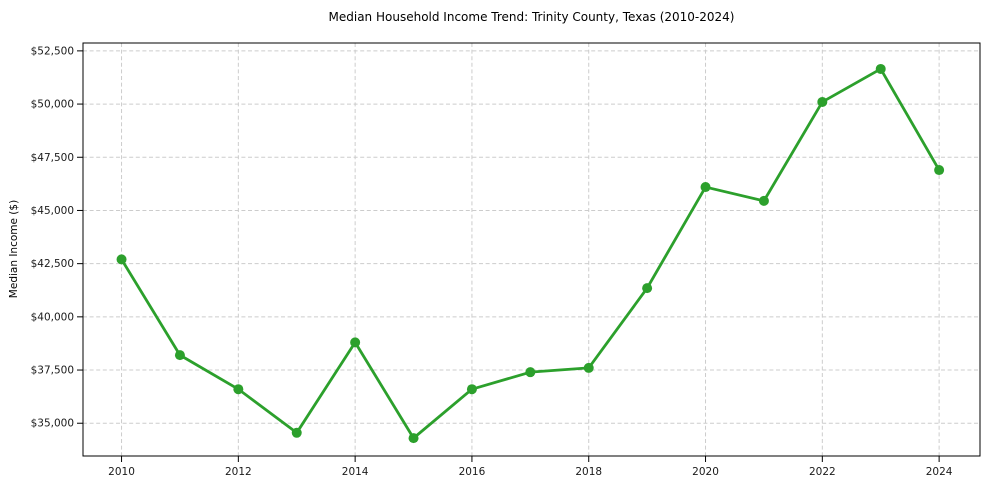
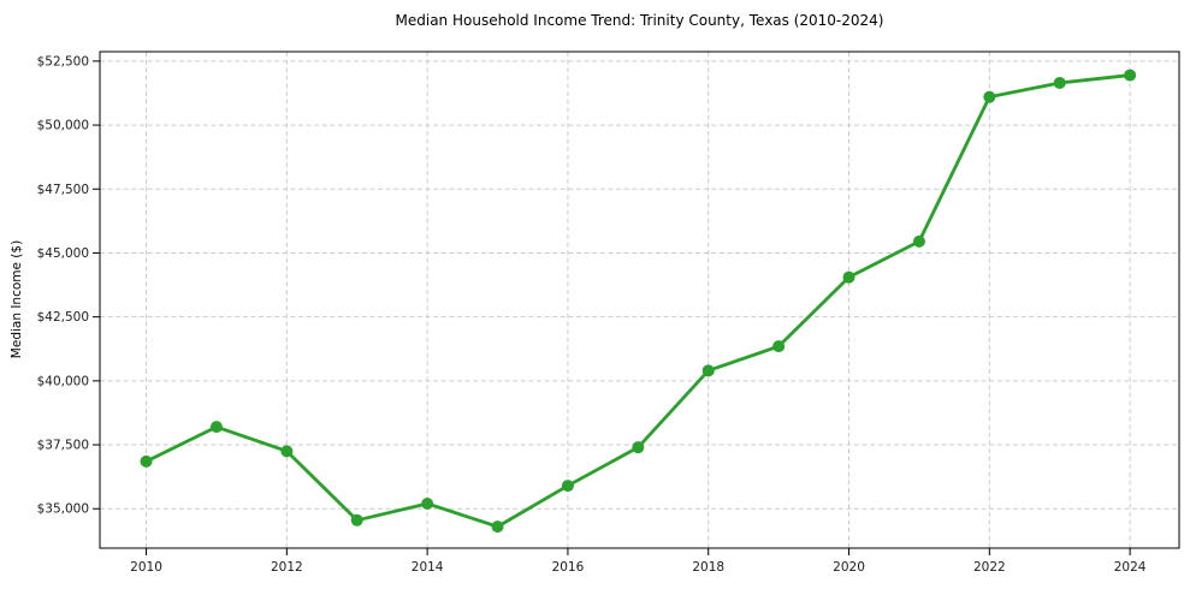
2010: $42700 -> $36800
2012: $36600 -> $37200
2014: $38800 -> $35200
2016: $36600 -> $35900
2018: $37600 -> $40400
2020: $46100 -> $44000
2022: $50100 -> $51100
2024: $46900 -> $52000
